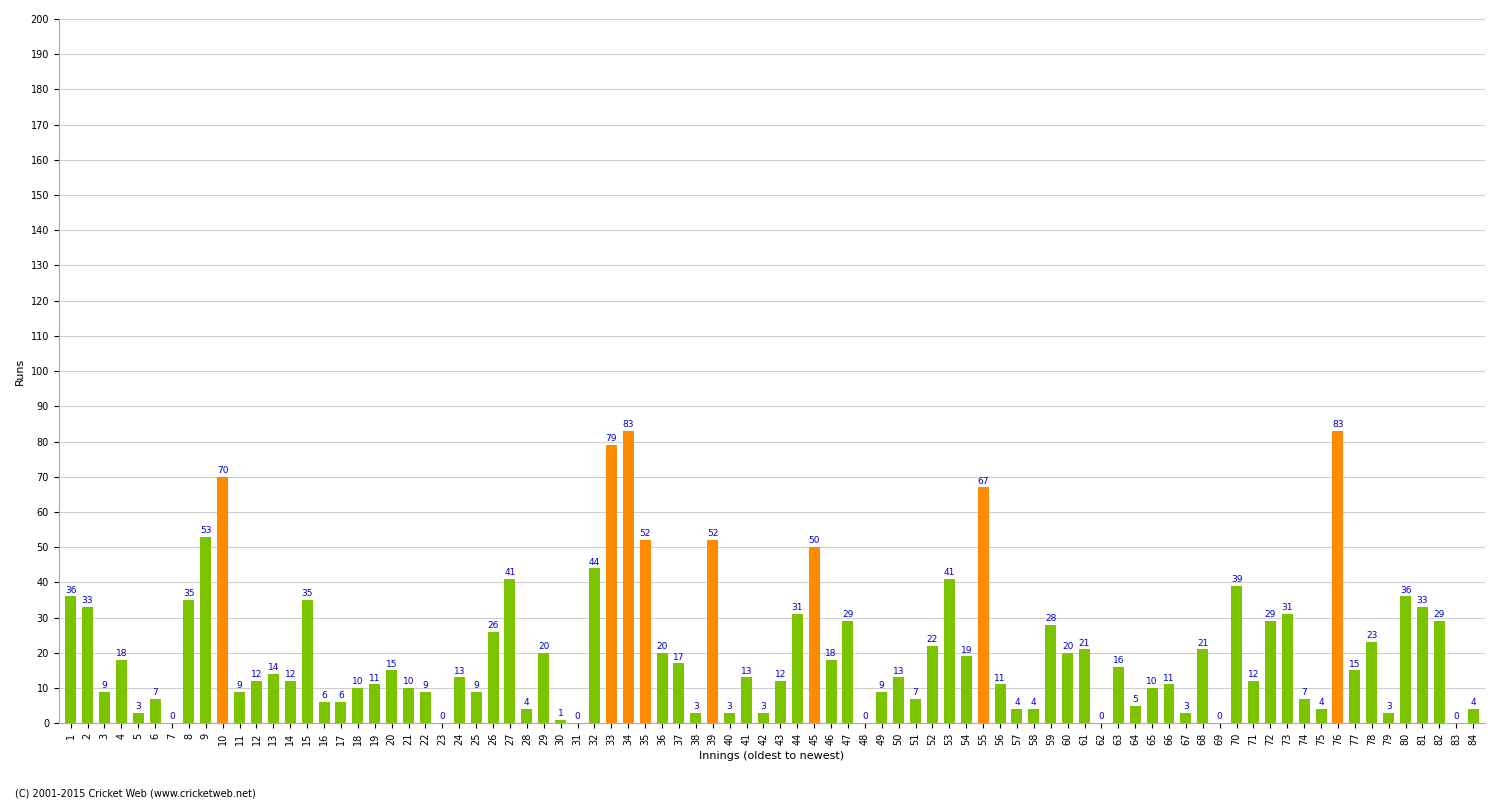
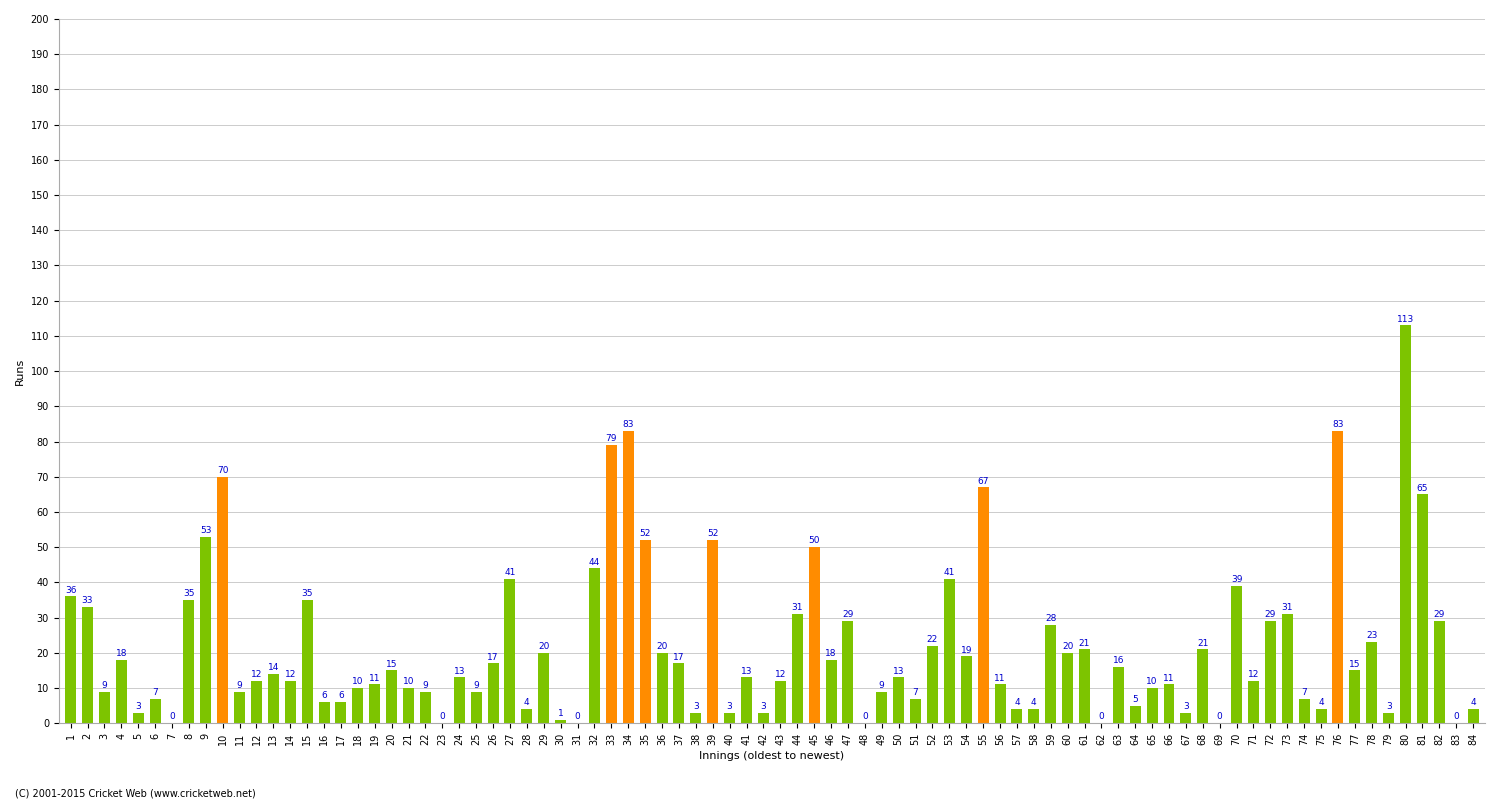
26: 26 -> 17
80: 36 -> 113
81: 33 -> 65
